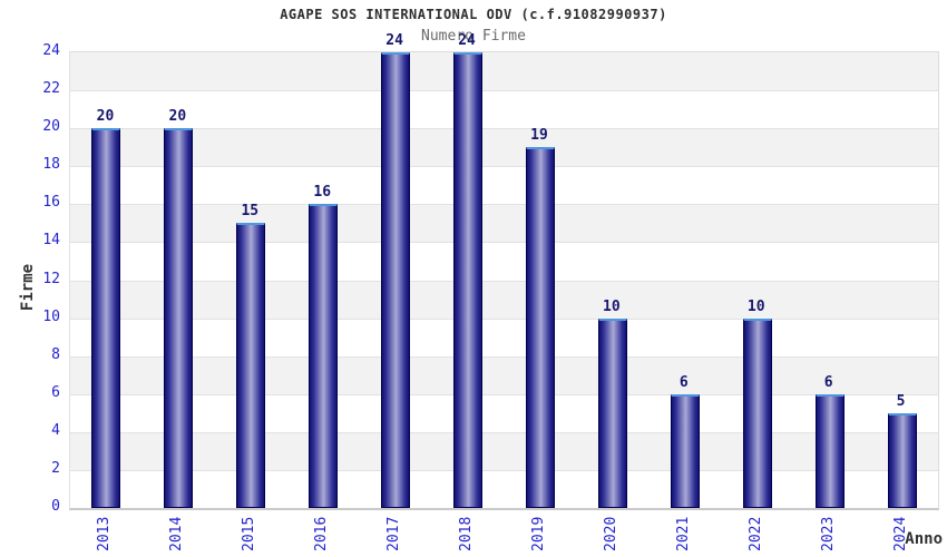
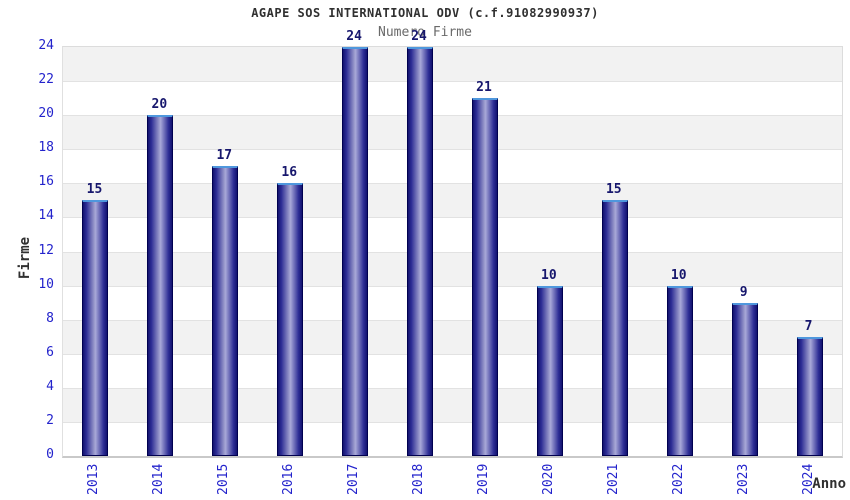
2013: 20 -> 15
2015: 15 -> 17
2019: 19 -> 21
2021: 6 -> 15
2023: 6 -> 9
2024: 5 -> 7
